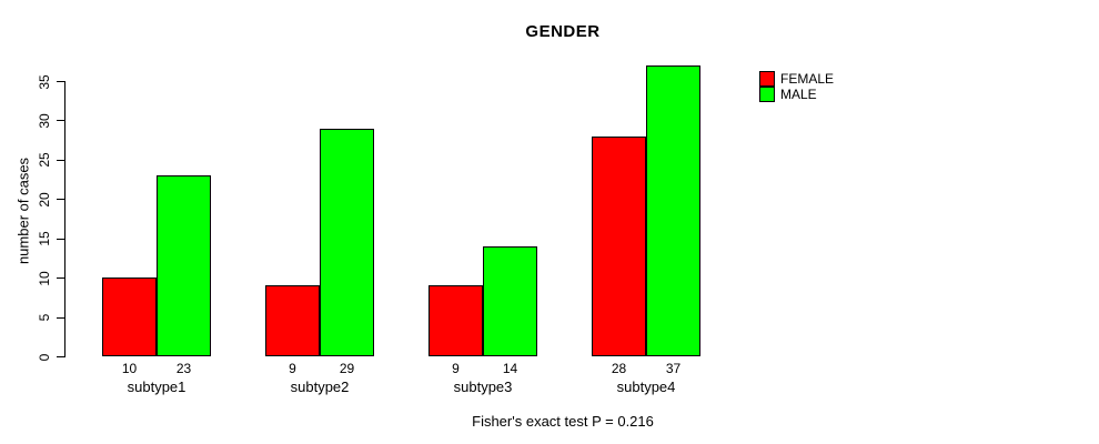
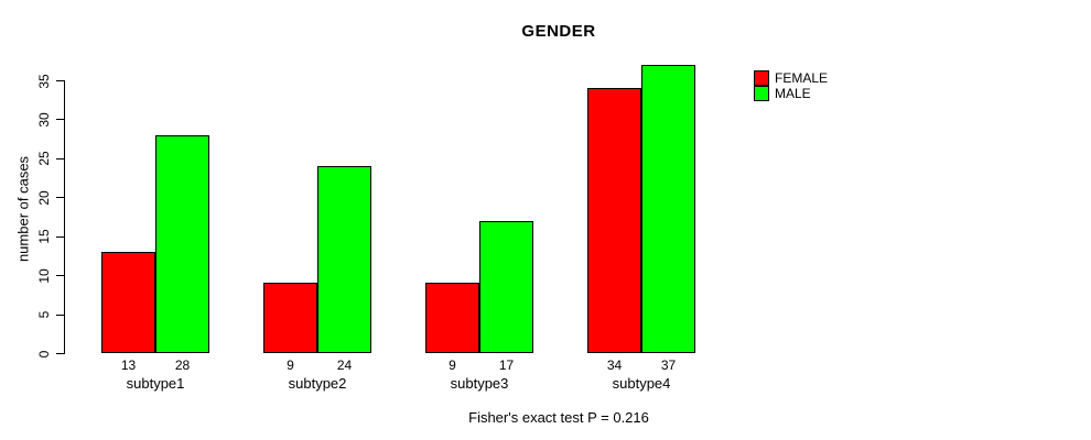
FEMALE/subtype1: 10 -> 13
MALE/subtype1: 23 -> 28
MALE/subtype2: 29 -> 24
MALE/subtype3: 14 -> 17
FEMALE/subtype4: 28 -> 34
